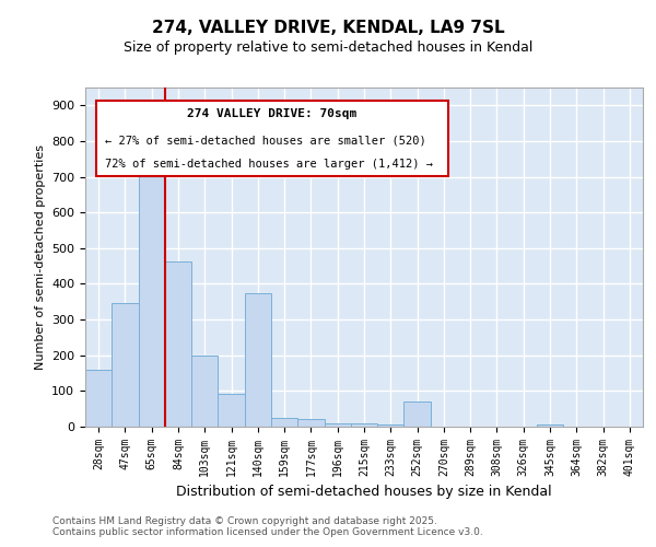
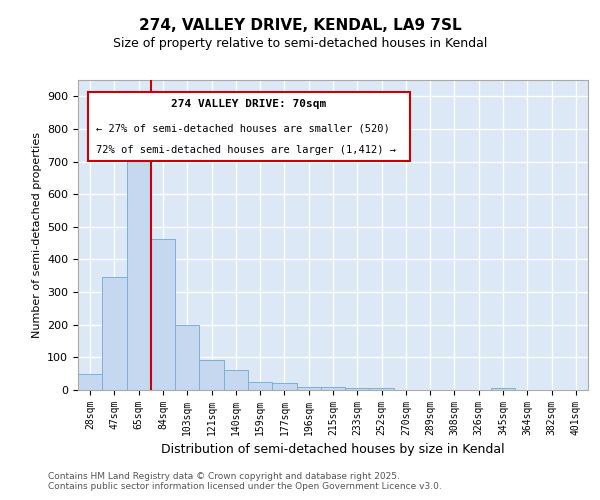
28sqm: 160 -> 48
140sqm: 375 -> 60
252sqm: 70 -> 5
